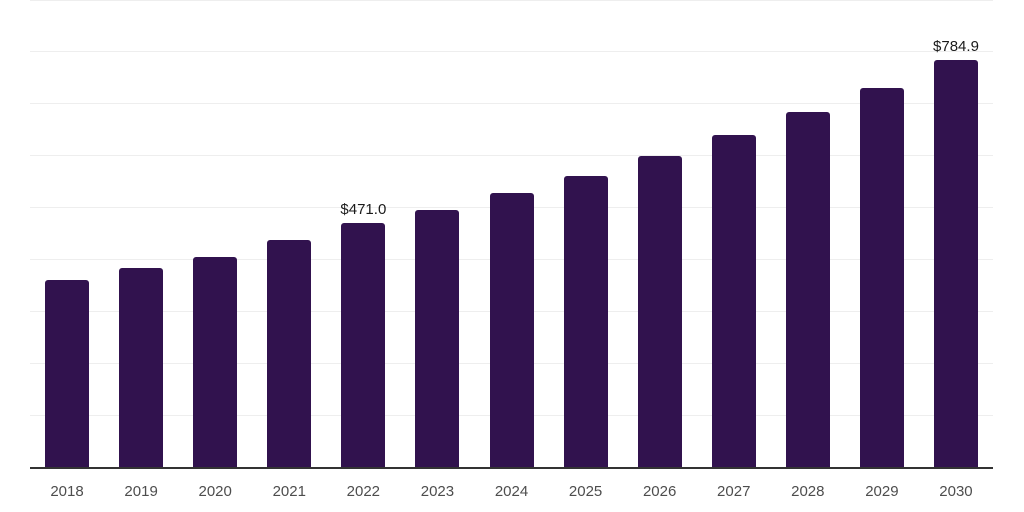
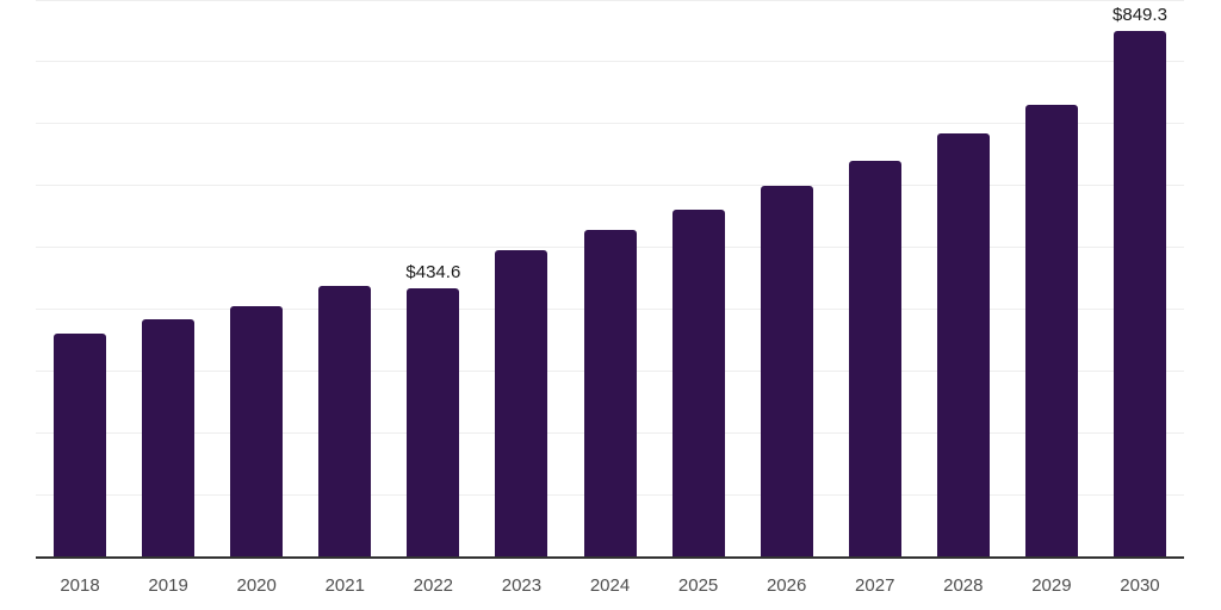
2022: $471.0 -> $434.6
2030: $784.9 -> $849.3
